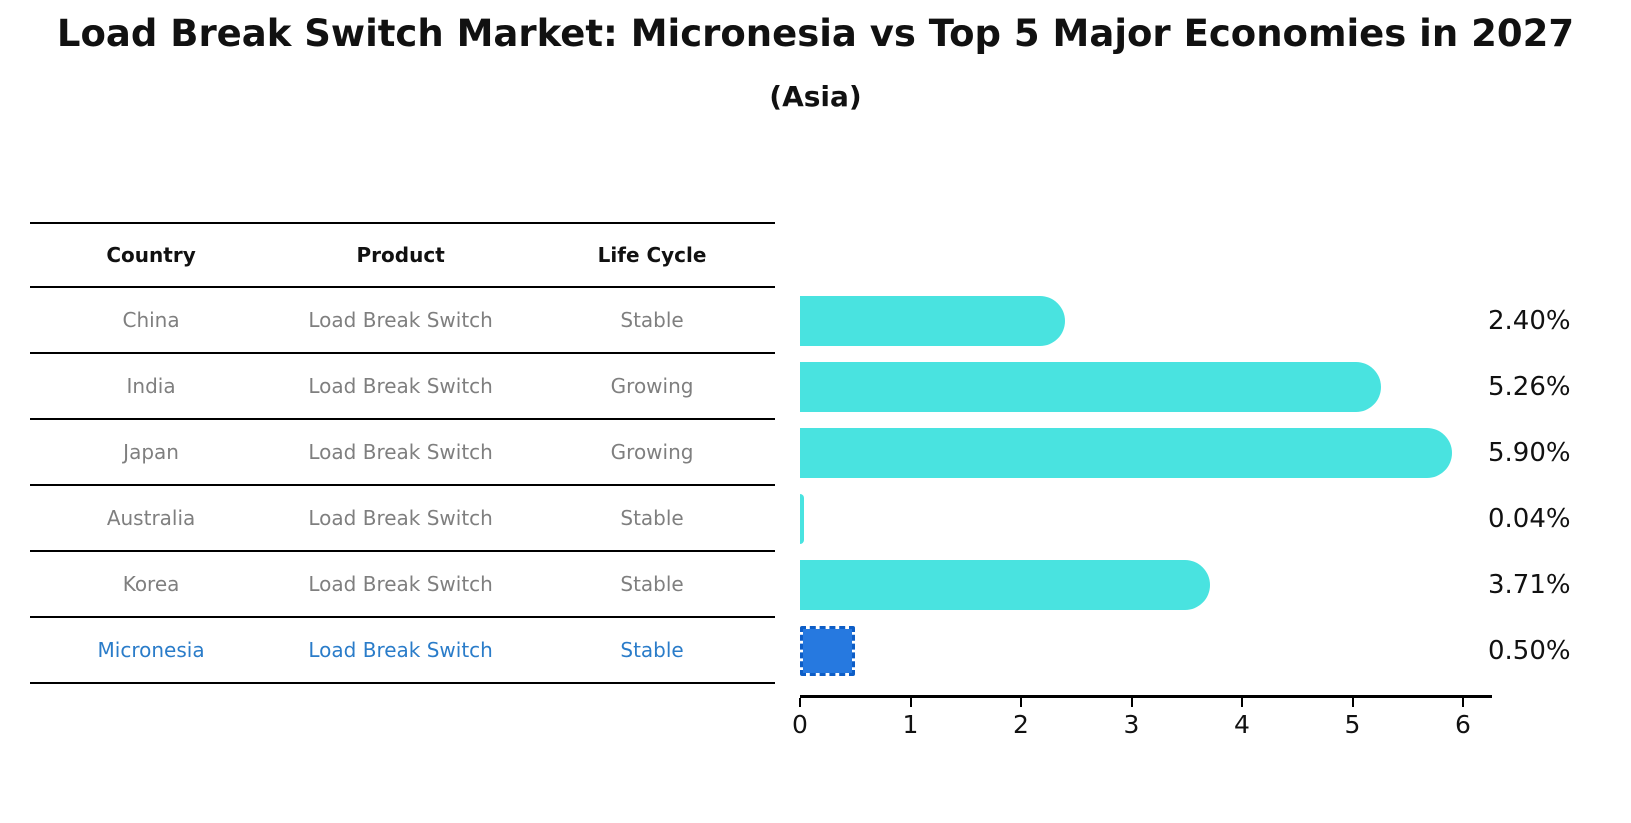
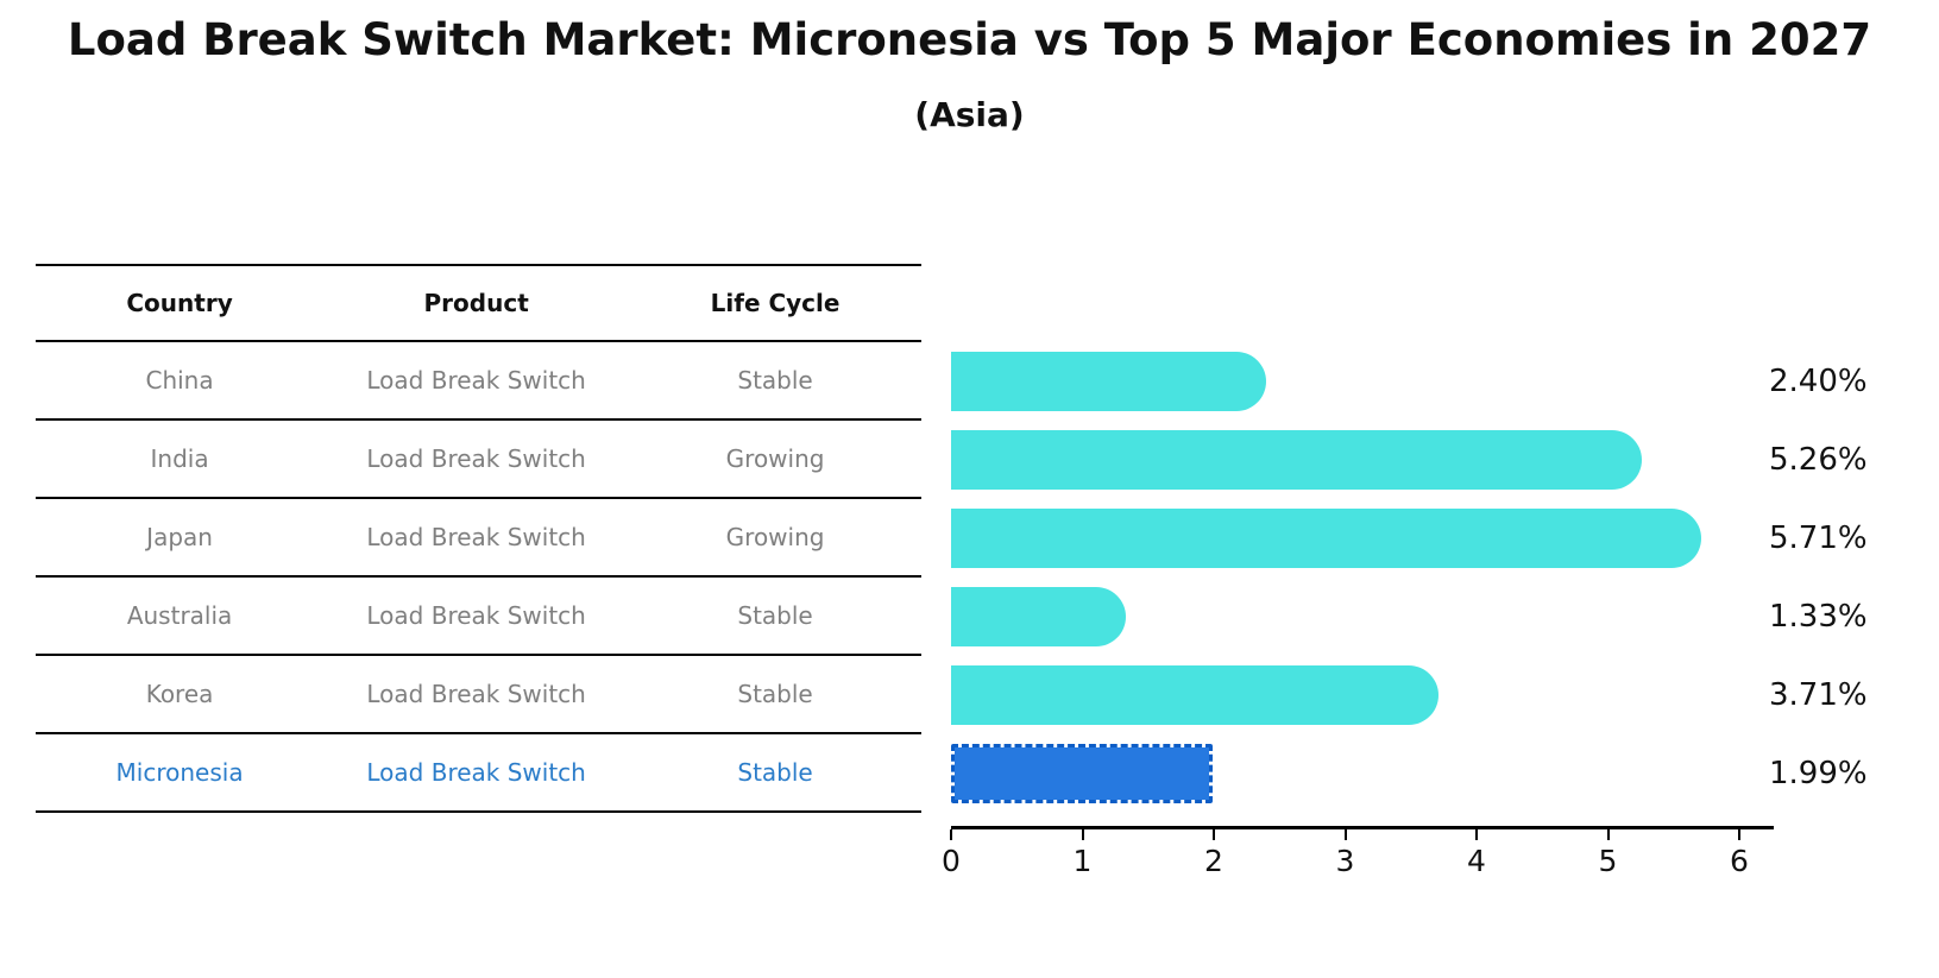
Japan: 5.90% -> 5.71%
Australia: 0.04% -> 1.33%
Micronesia: 0.50% -> 1.99%
